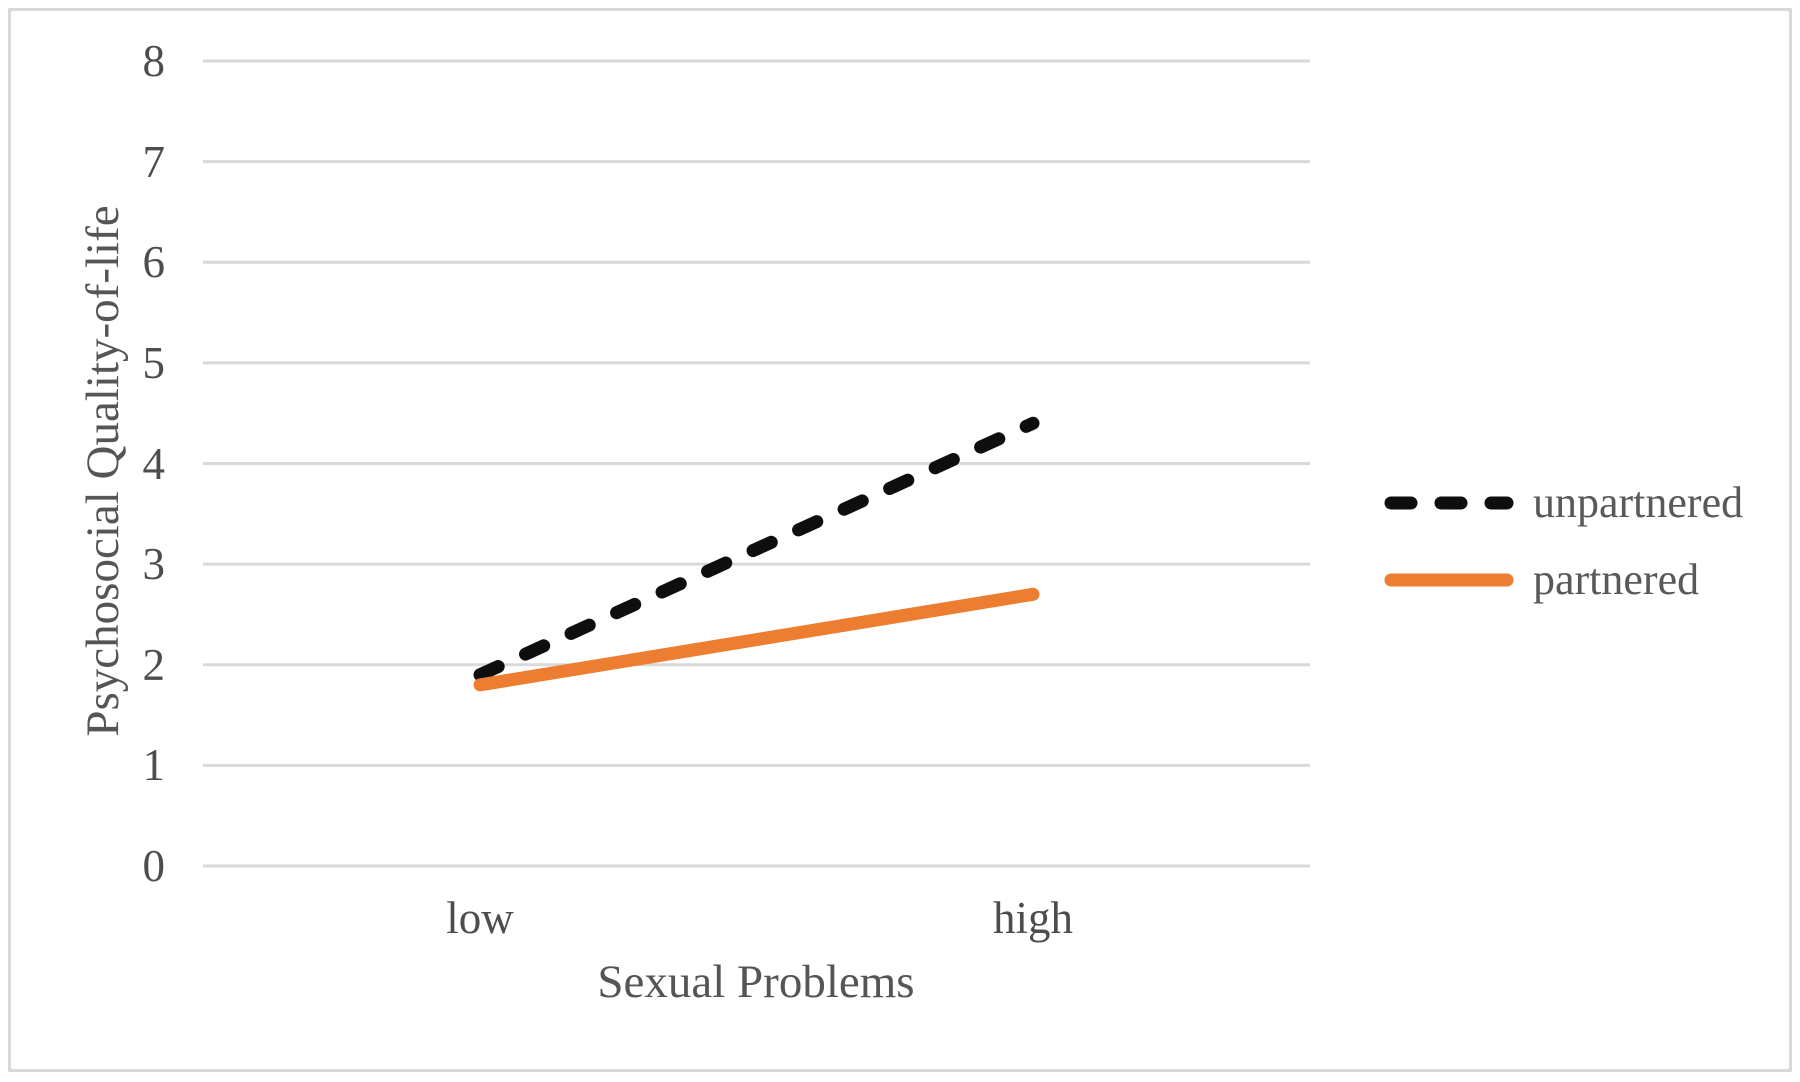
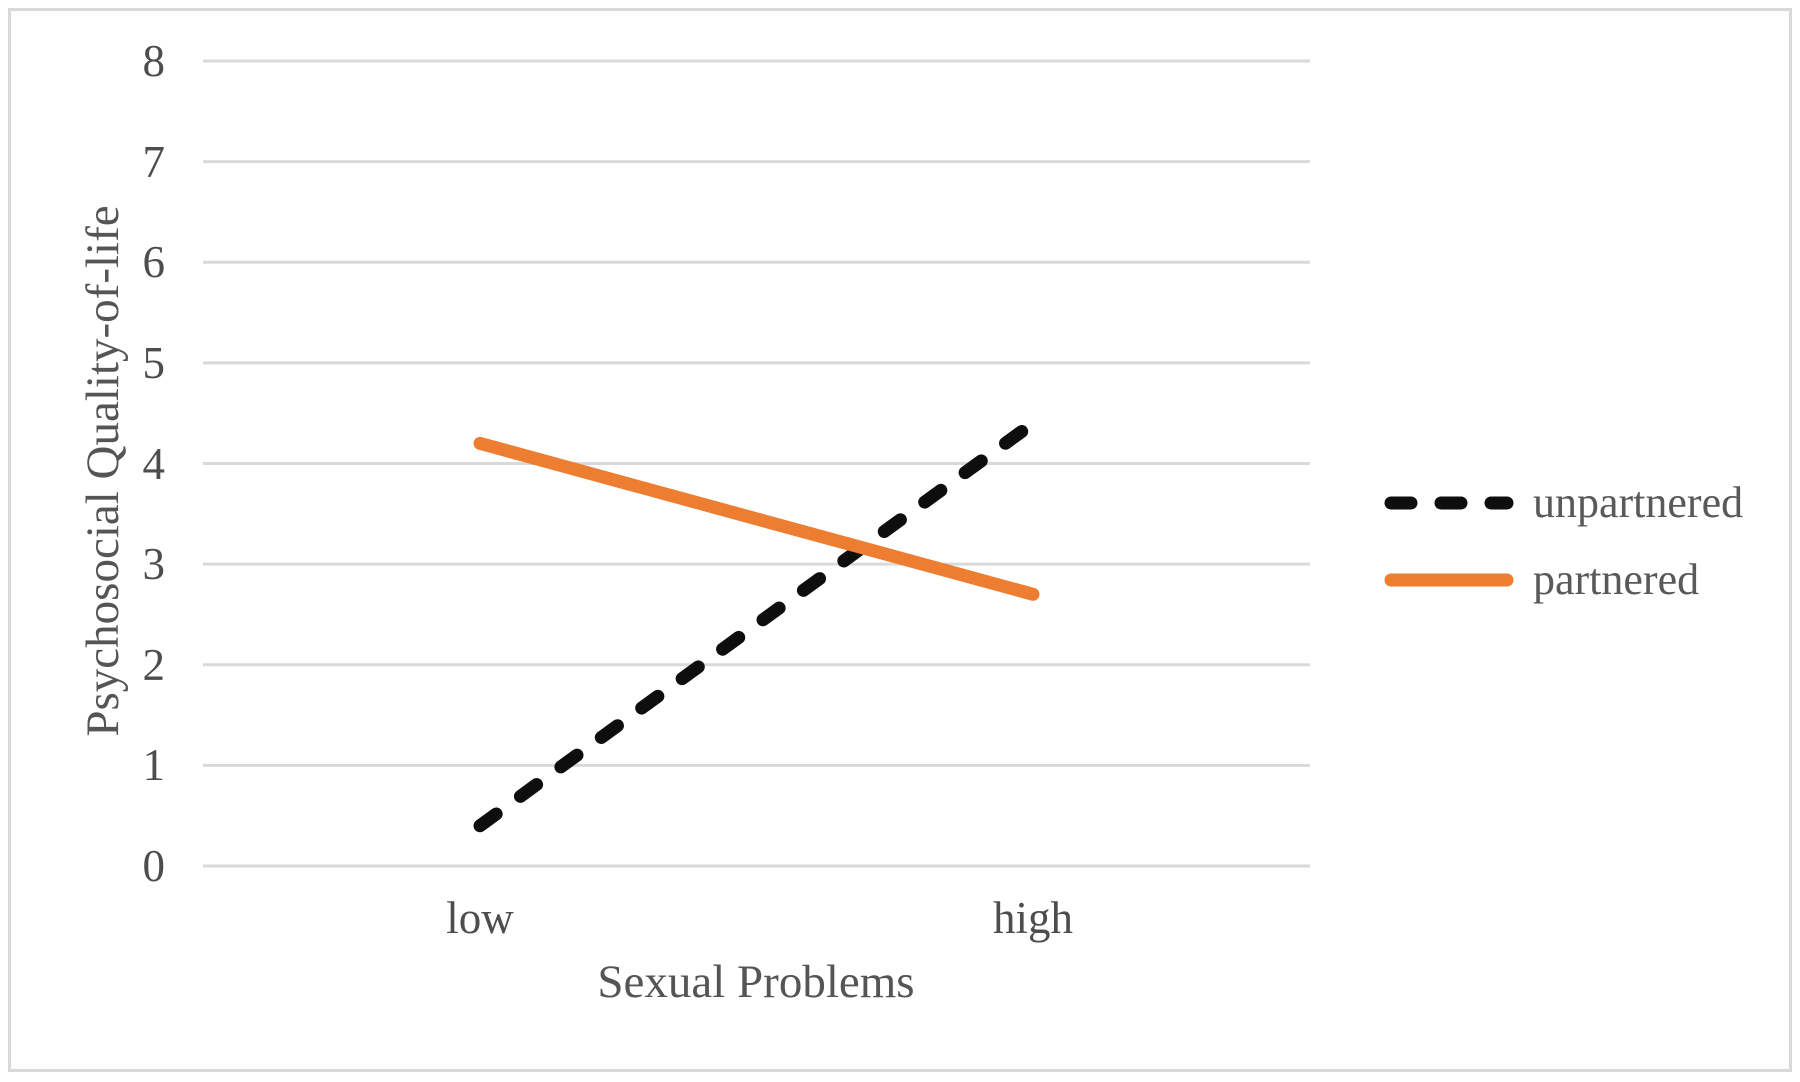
unpartnered/low: 1.9 -> 0.4
partnered/low: 1.8 -> 4.2
